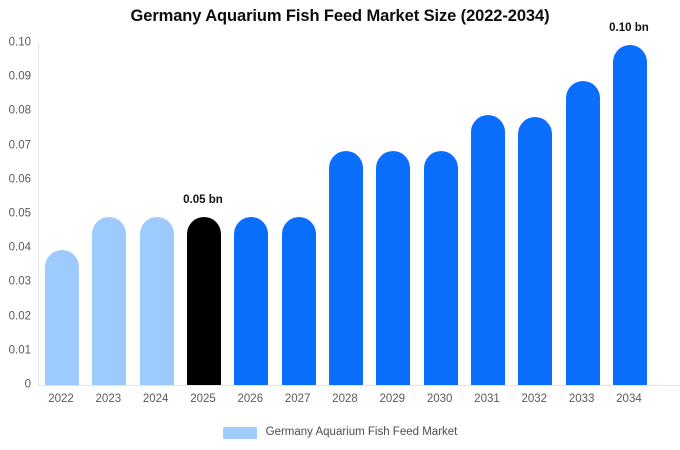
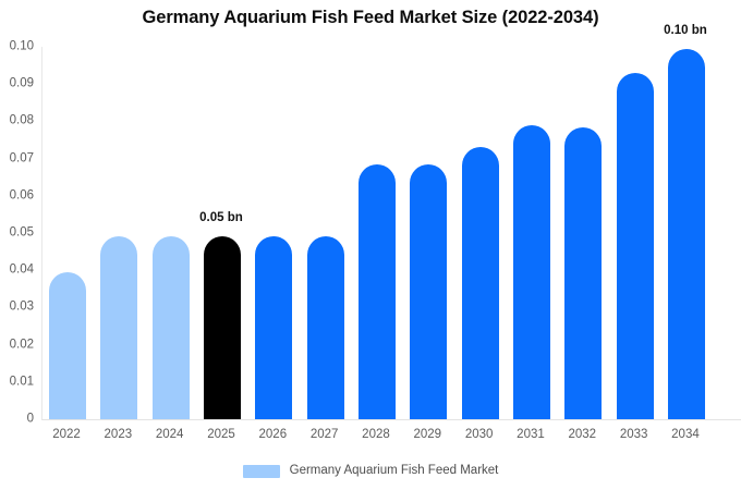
2030: 0.069 -> 0.073
2033: 0.089 -> 0.093
